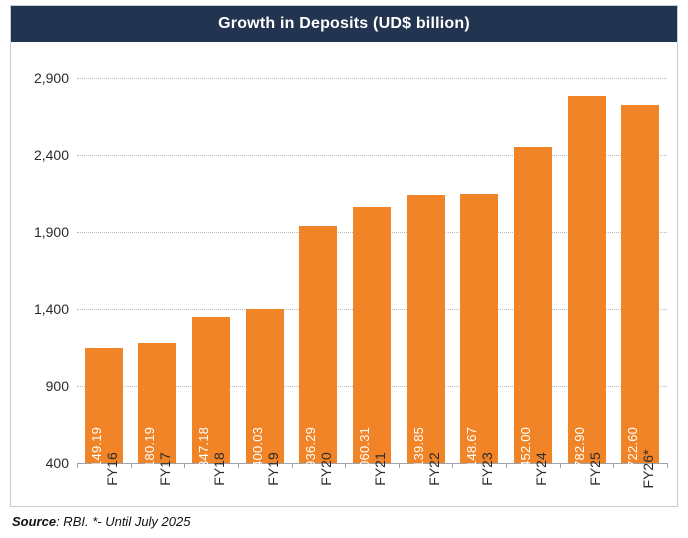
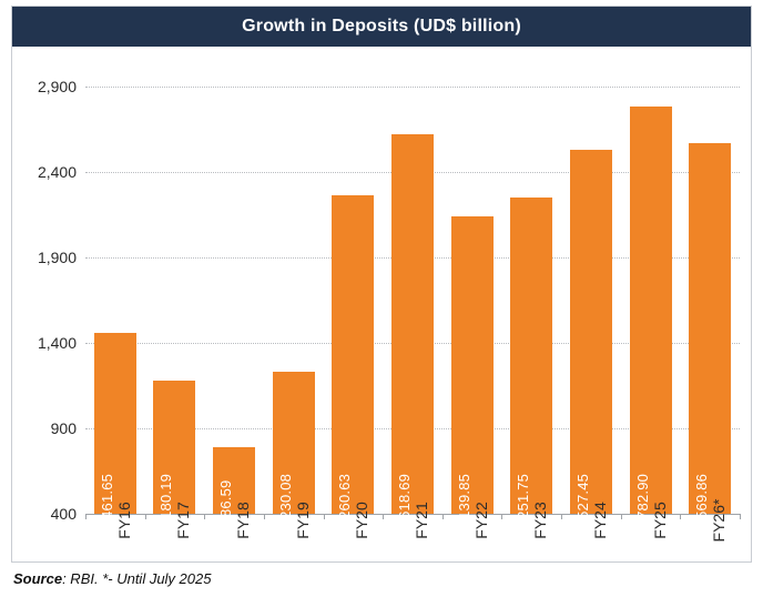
FY16: 1,149.19 -> 1,461.65
FY18: 1,347.18 -> 786.59
FY19: 1,400.03 -> 1,230.08
FY20: 1,936.29 -> 2,260.63
FY21: 2,060.31 -> 2,618.69
FY23: 2,148.67 -> 2,251.75
FY24: 2,452.00 -> 2,527.45
FY26*: 2,722.60 -> 2,569.86
